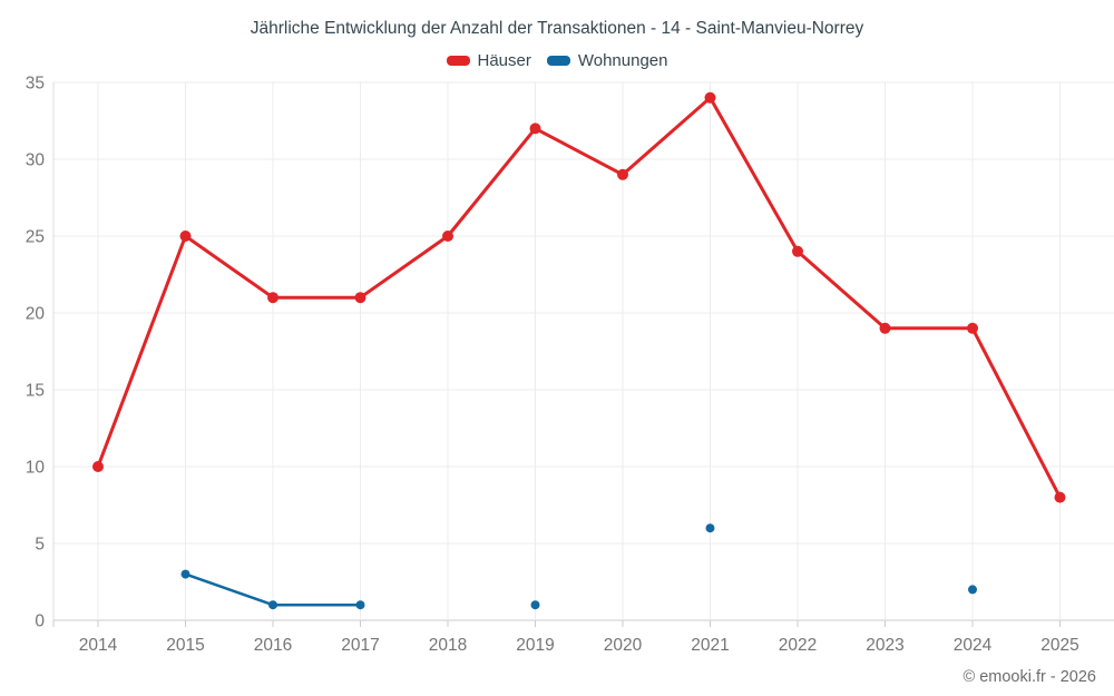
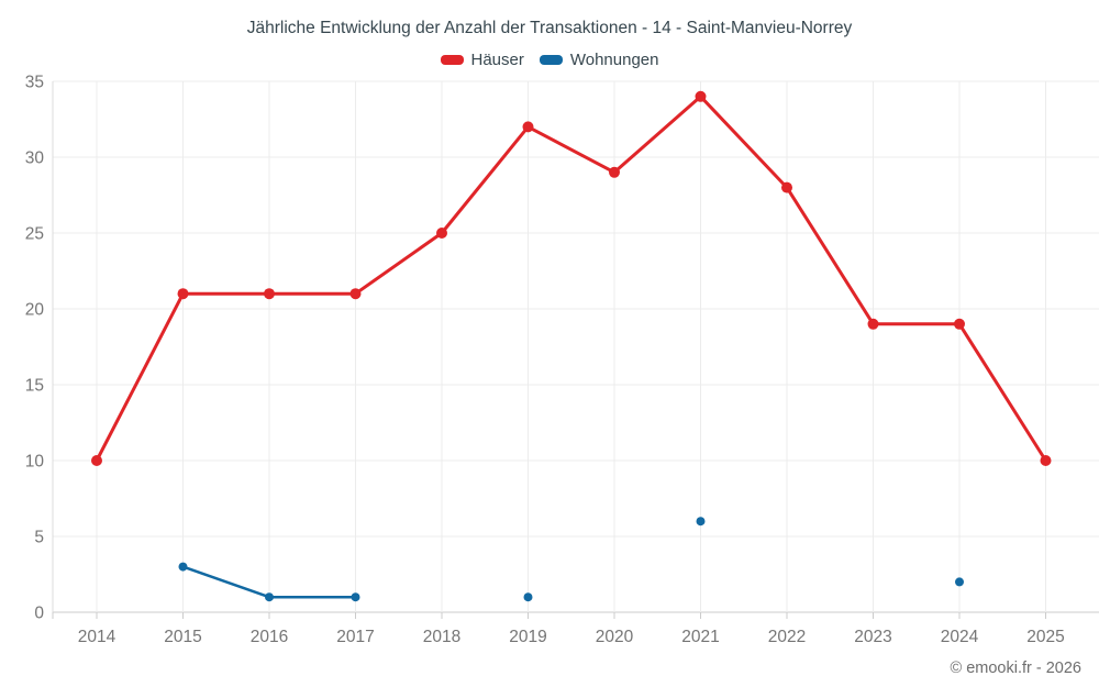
Häuser/2015: 25 -> 21
Häuser/2022: 24 -> 28
Häuser/2025: 8 -> 10
